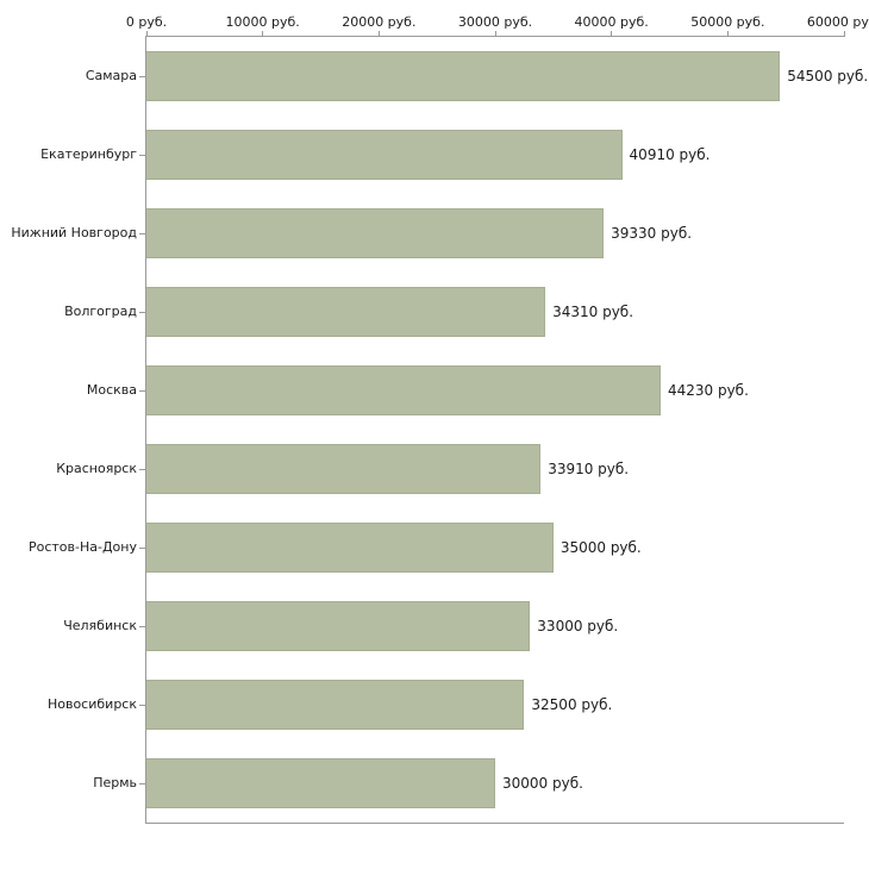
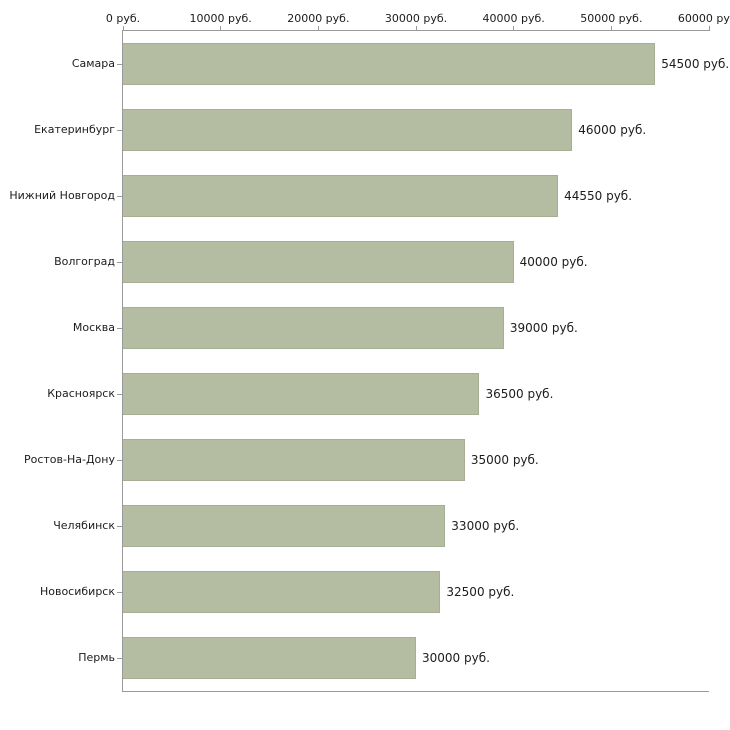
Екатеринбург: 40910 -> 46000
Нижний Новгород: 39330 -> 44550
Волгоград: 34310 -> 40000
Москва: 44230 -> 39000
Красноярск: 33910 -> 36500
